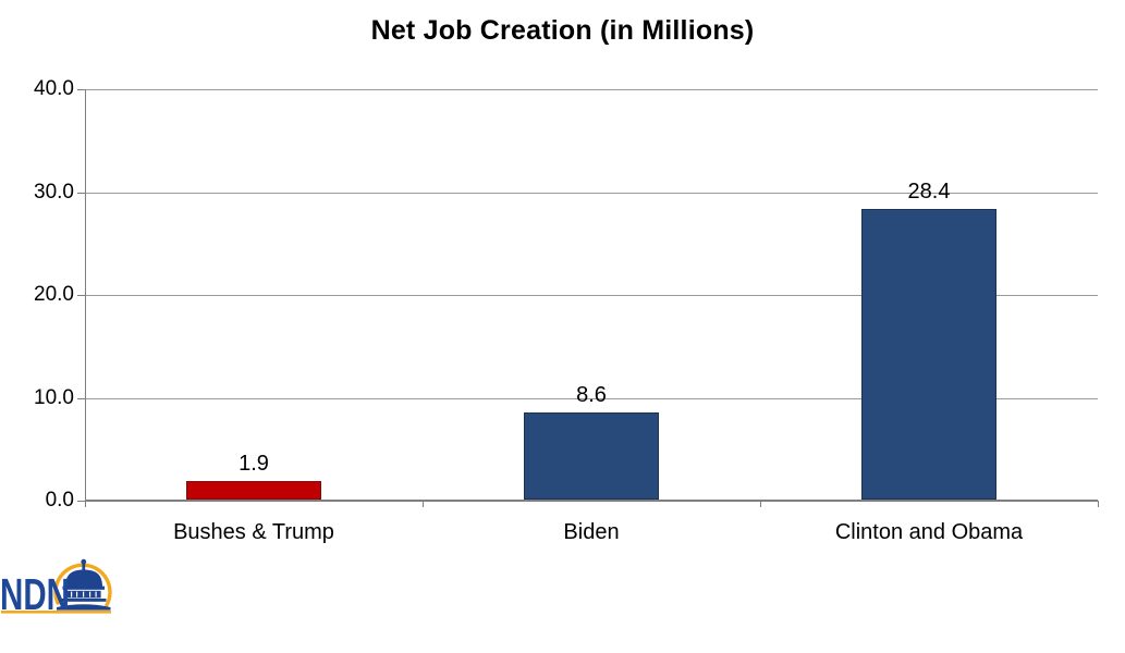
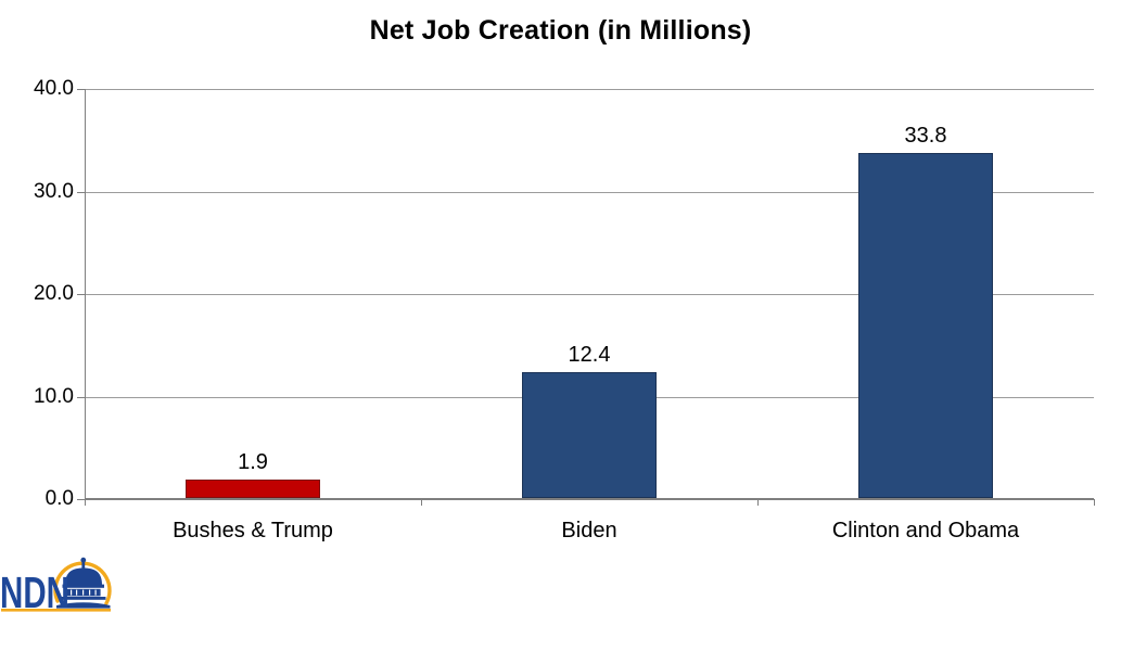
Biden: 8.6 -> 12.4
Clinton and Obama: 28.4 -> 33.8
